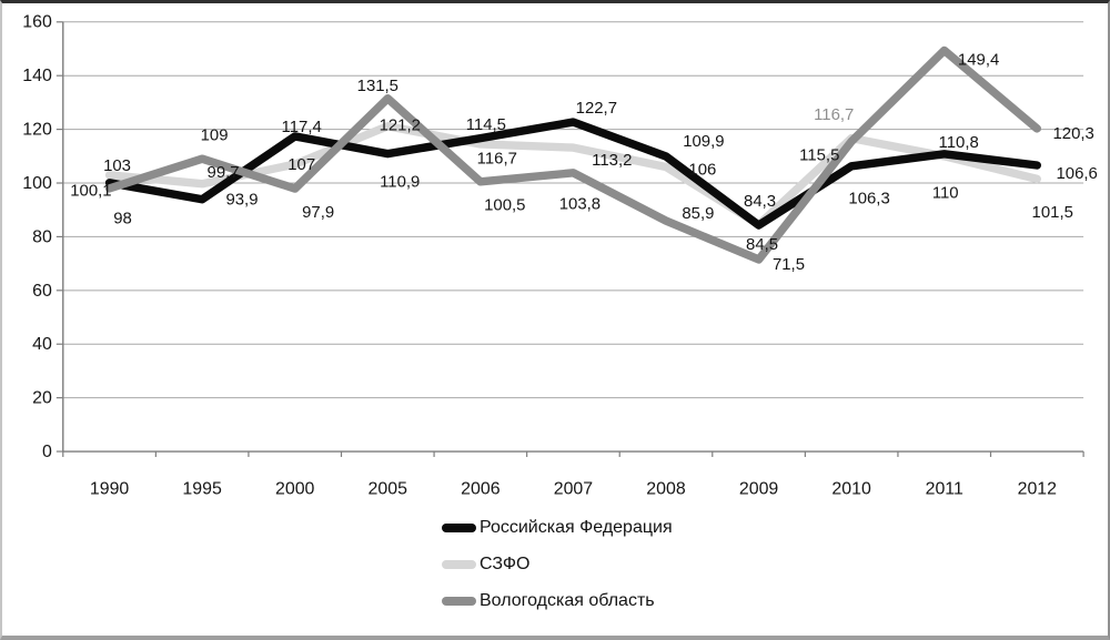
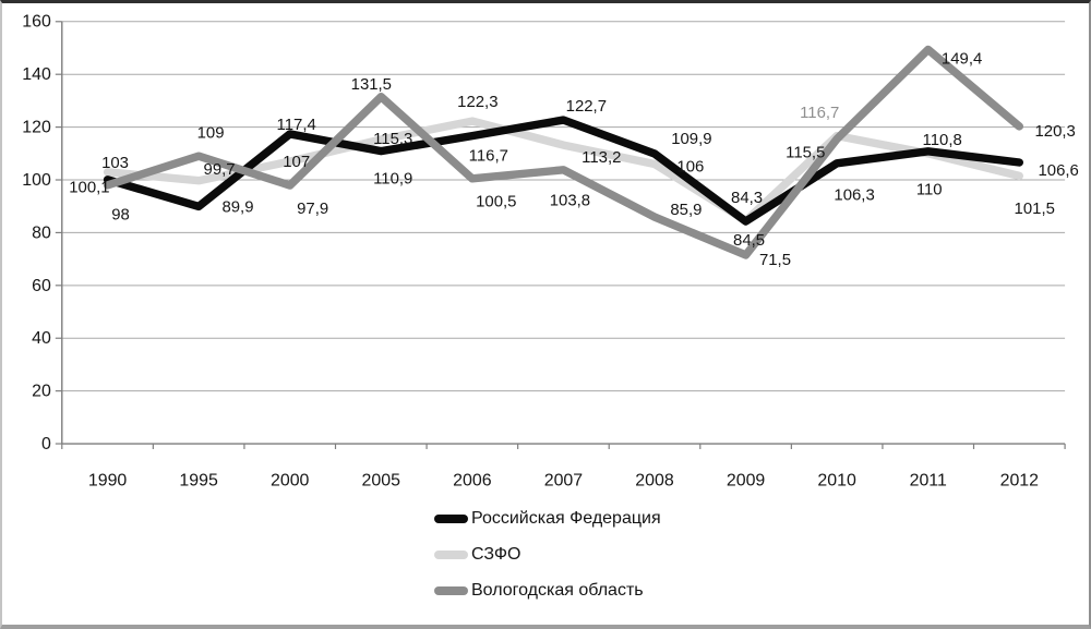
Российская Федерация/1995: 93,9 -> 89,9
СЗФО/2005: 121,2 -> 115,3
СЗФО/2006: 114,5 -> 122,3
